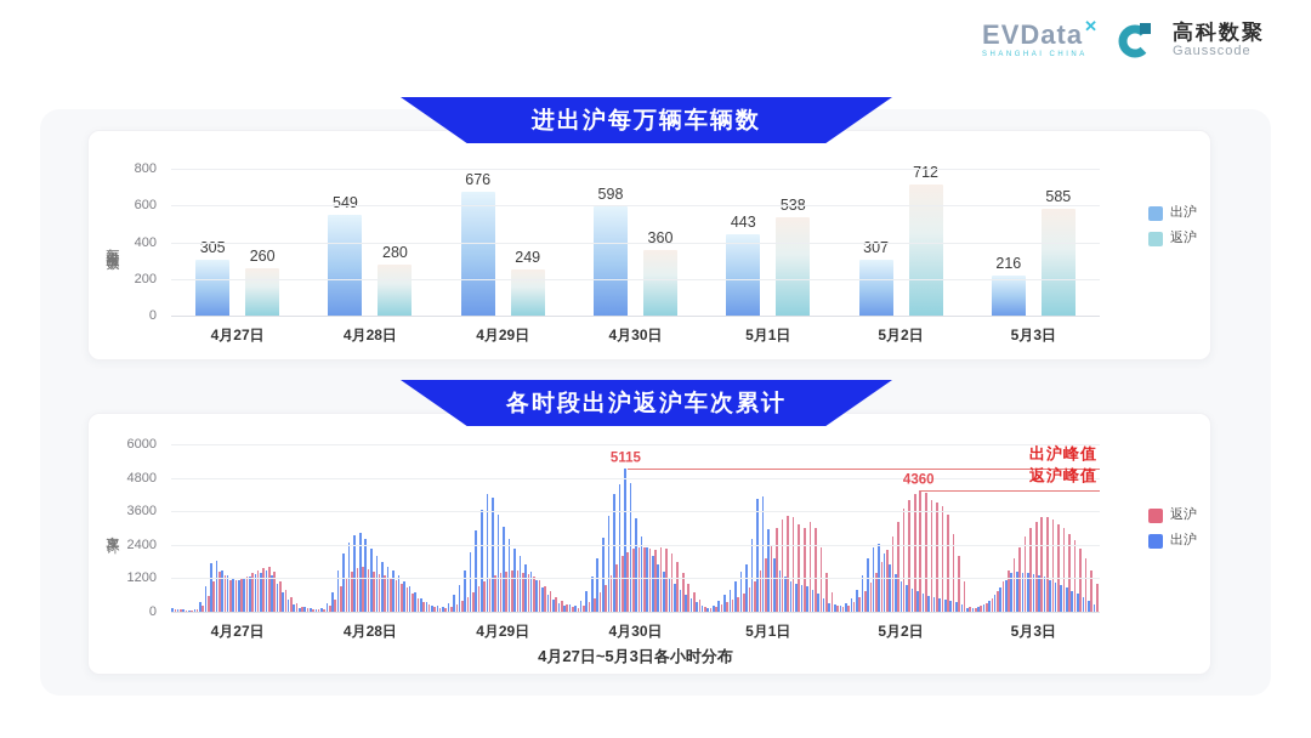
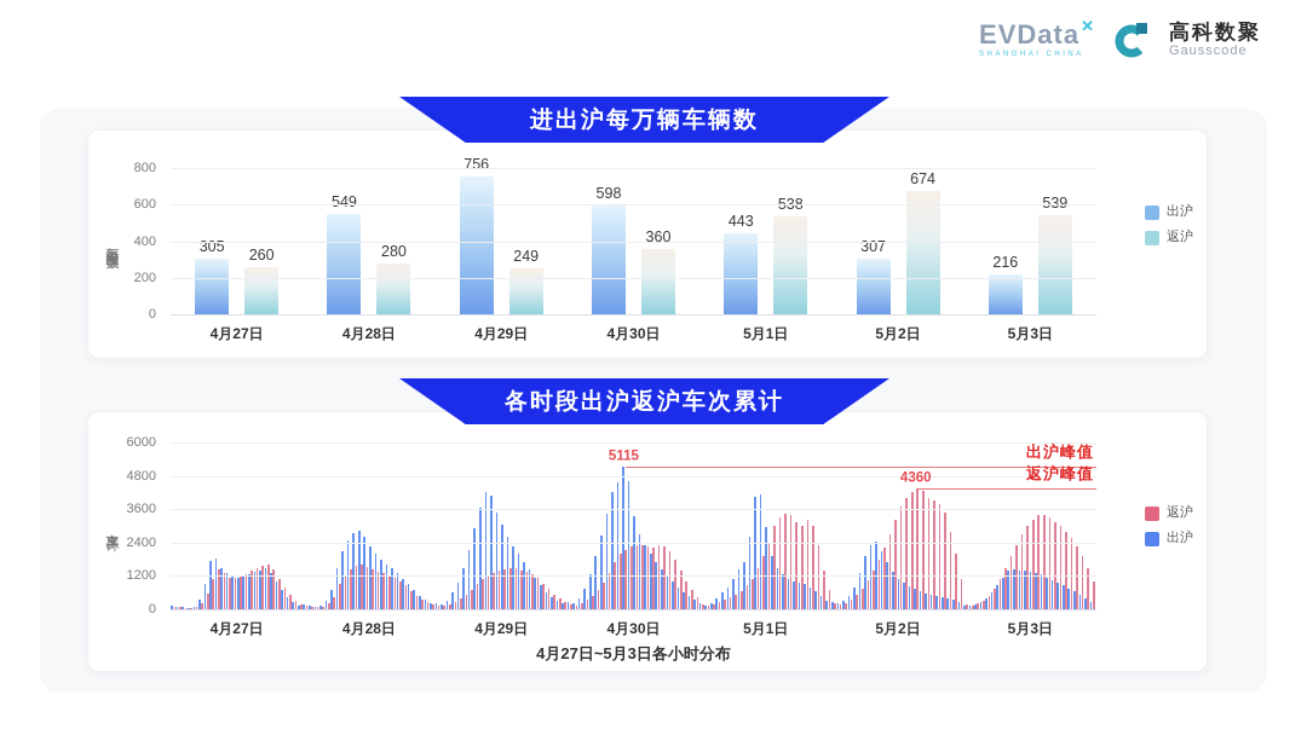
进出沪每万辆车辆数/出沪/4月29日: 676 -> 756
进出沪每万辆车辆数/返沪/5月2日: 712 -> 674
进出沪每万辆车辆数/返沪/5月3日: 585 -> 539
